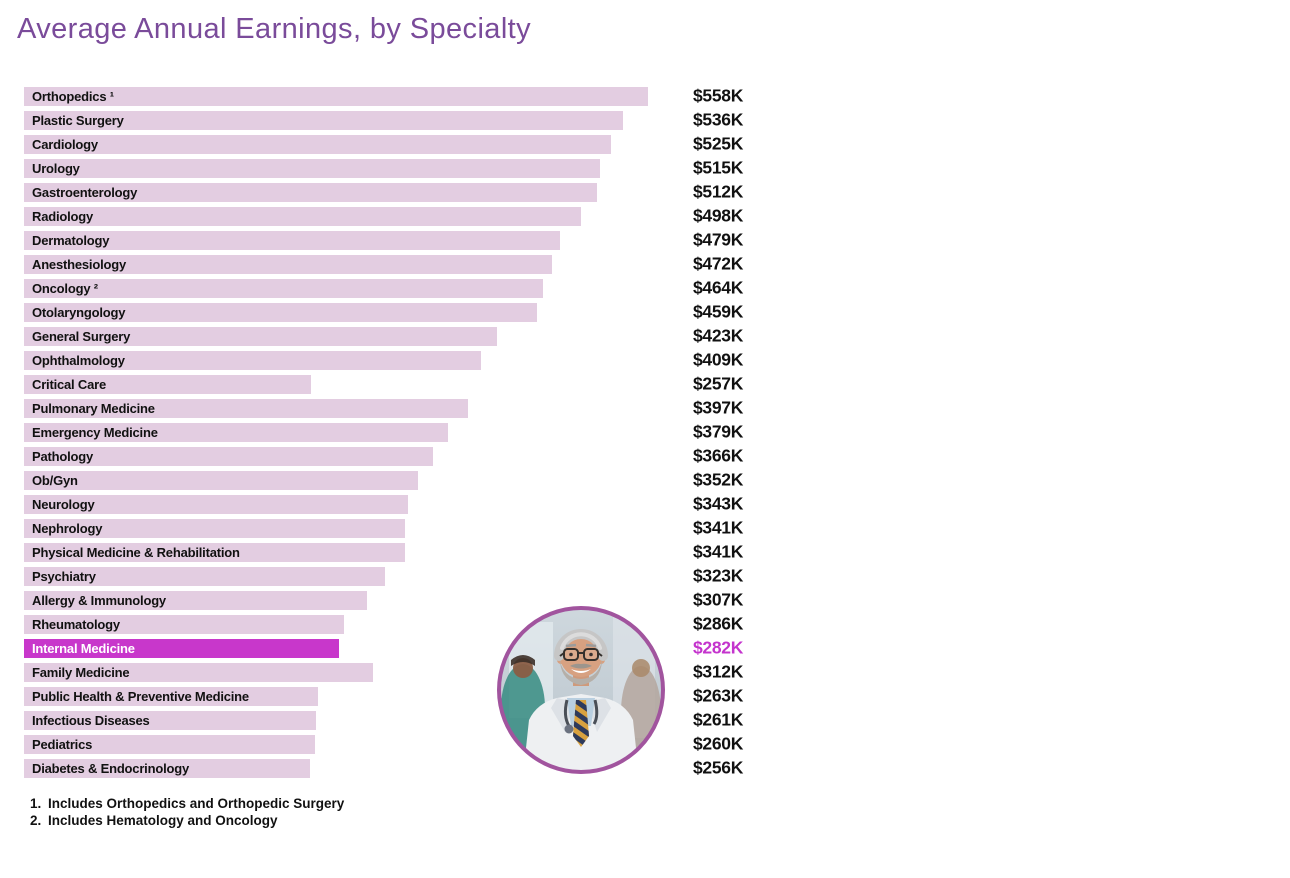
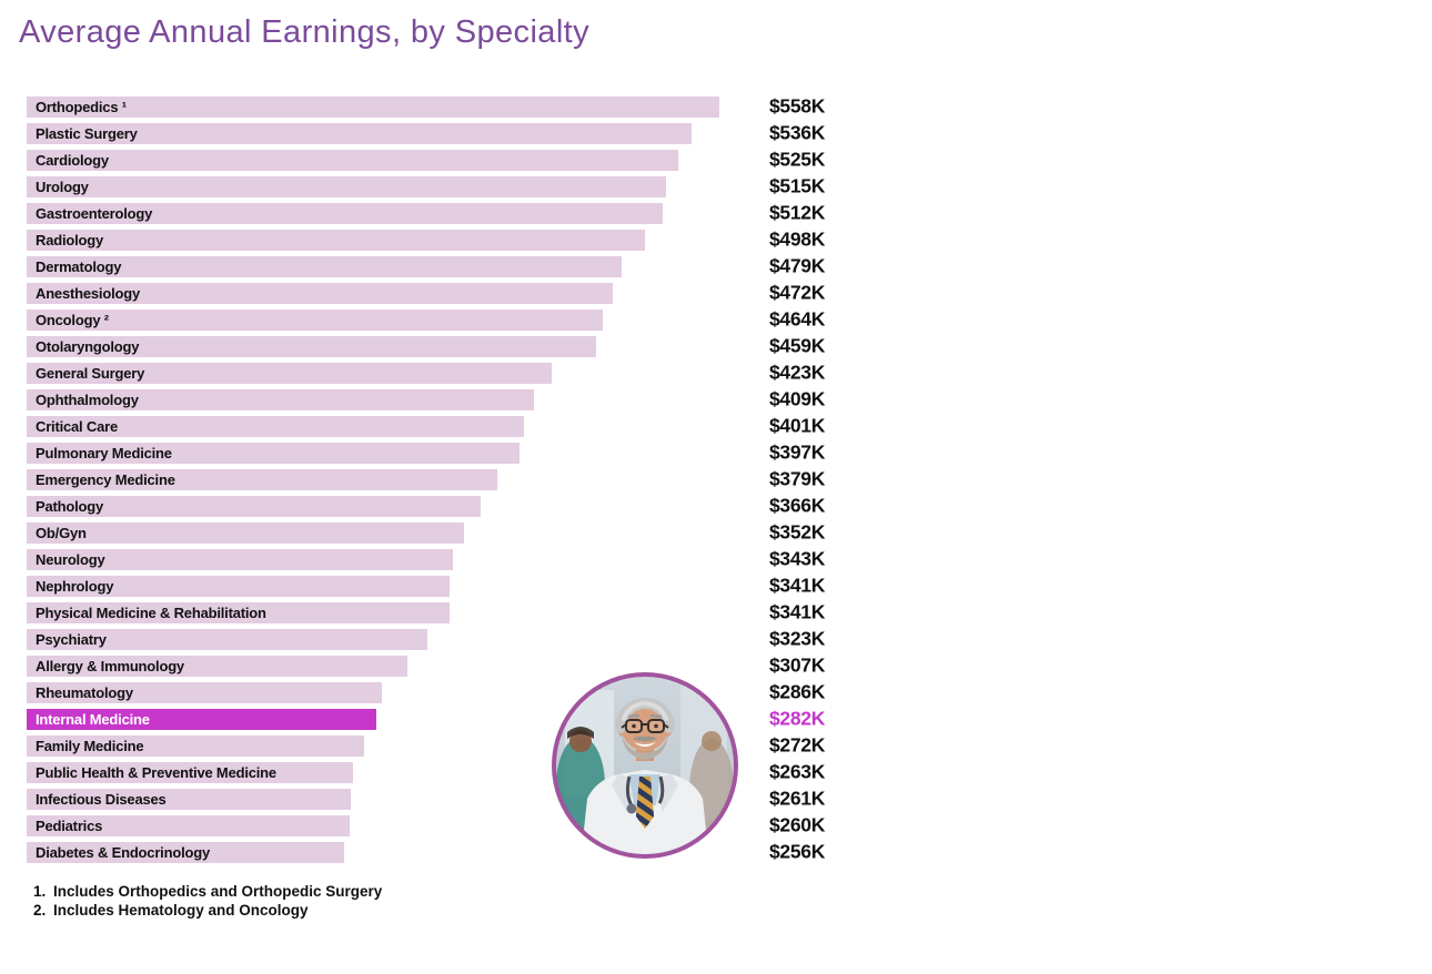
Critical Care: $257K -> $401K
Family Medicine: $312K -> $272K
